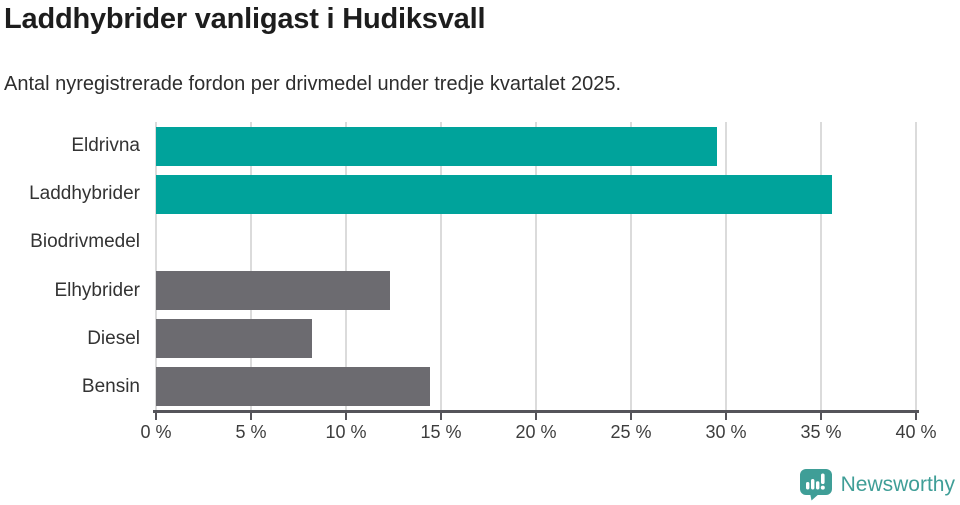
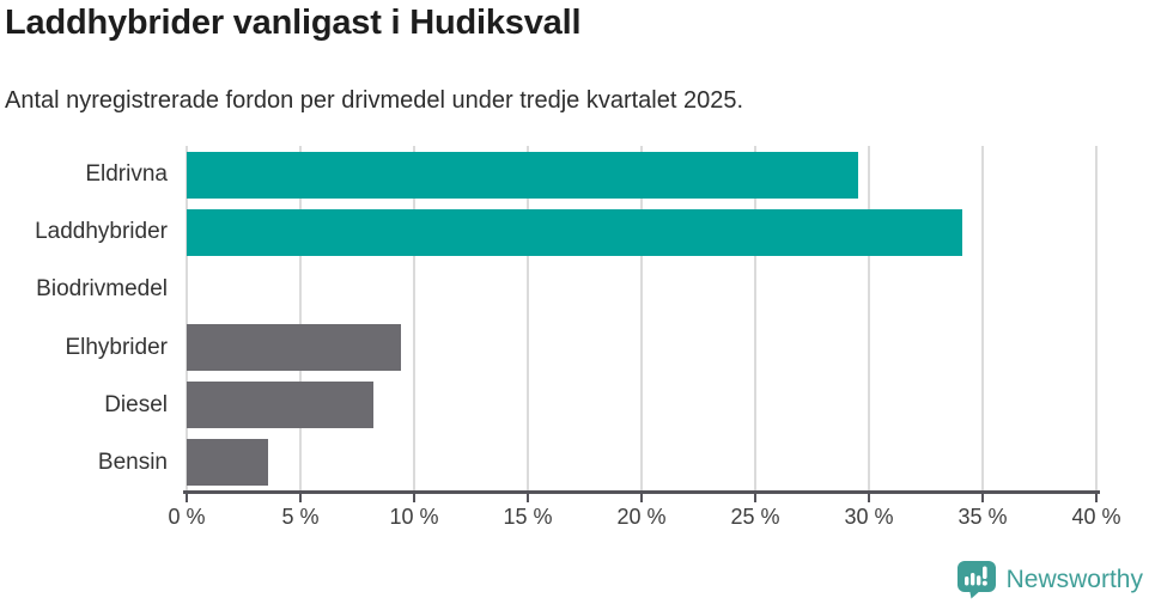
Laddhybrider: 35.6% -> 34.1%
Elhybrider: 12.3% -> 9.4%
Bensin: 14.4% -> 3.6%
